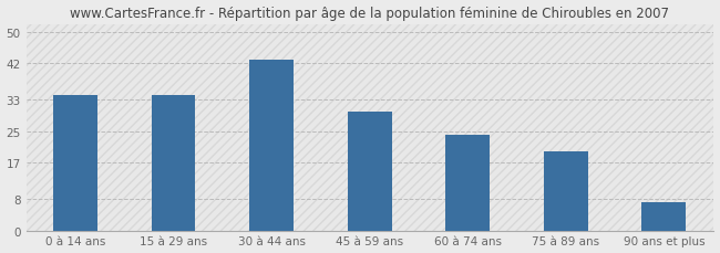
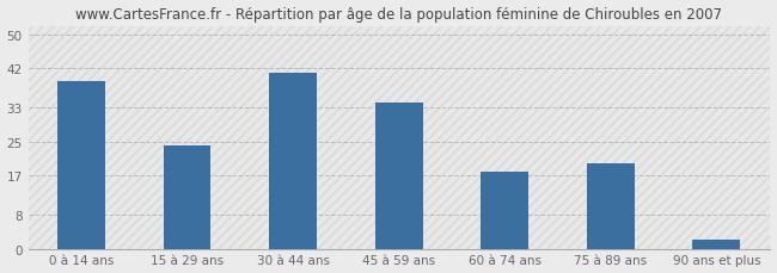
0 à 14 ans: 34 -> 39
15 à 29 ans: 34 -> 24
30 à 44 ans: 43 -> 41
45 à 59 ans: 30 -> 34
60 à 74 ans: 24 -> 18
90 ans et plus: 7 -> 2
